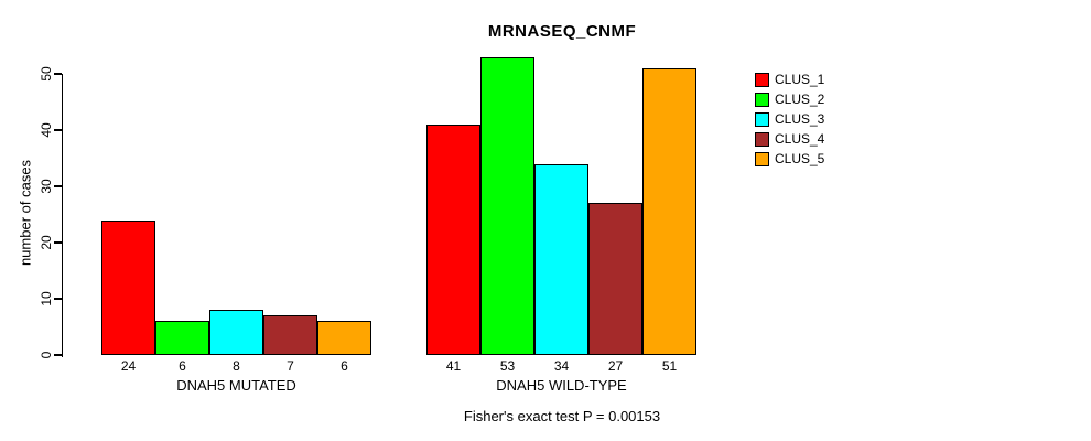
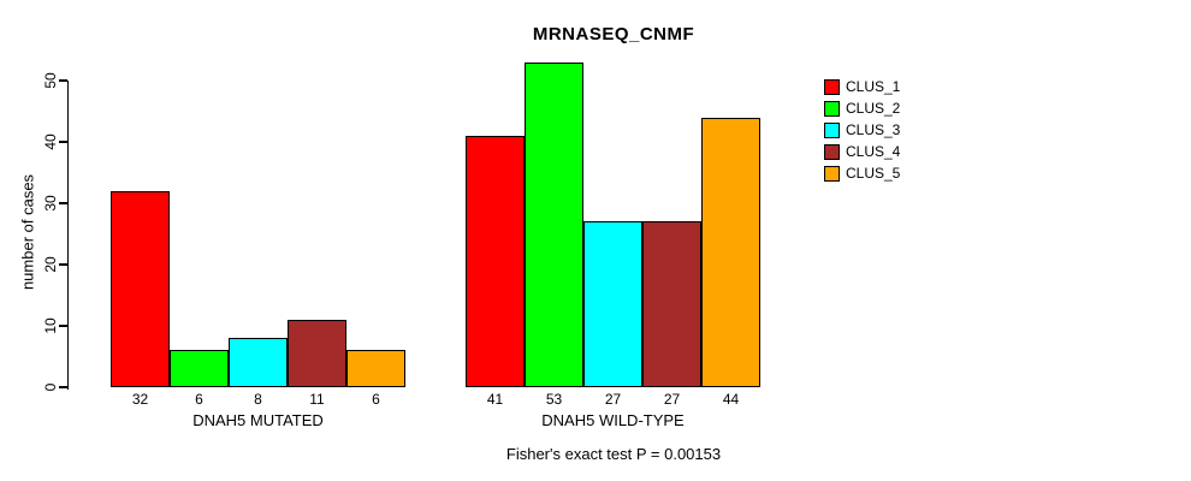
CLUS_1/DNAH5 MUTATED: 24 -> 32
CLUS_4/DNAH5 MUTATED: 7 -> 11
CLUS_3/DNAH5 WILD-TYPE: 34 -> 27
CLUS_5/DNAH5 WILD-TYPE: 51 -> 44
